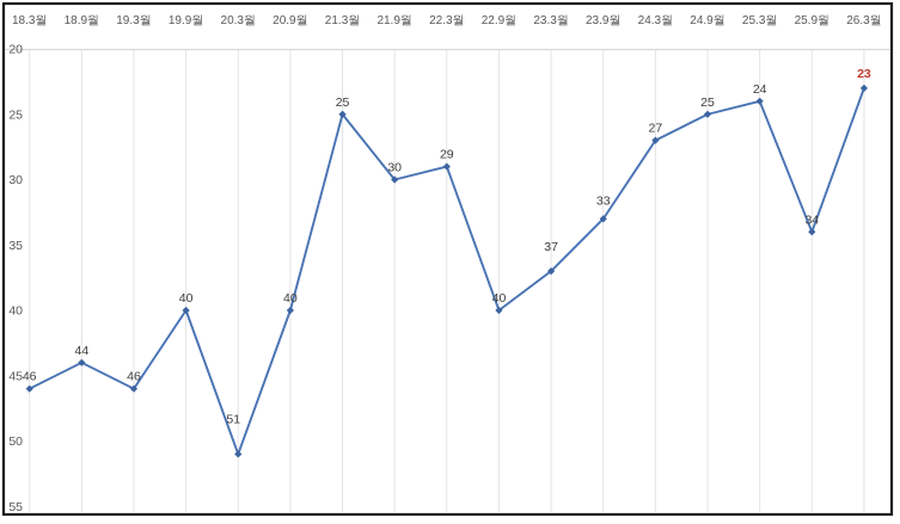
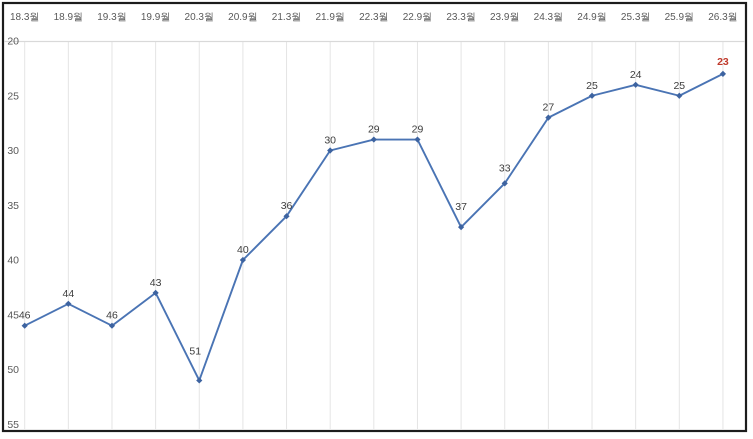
19.9월: 40 -> 43
21.3월: 25 -> 36
22.9월: 40 -> 29
25.9월: 34 -> 25
